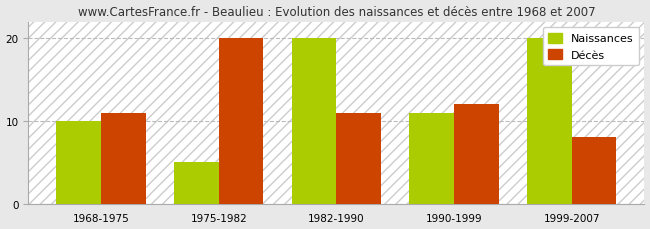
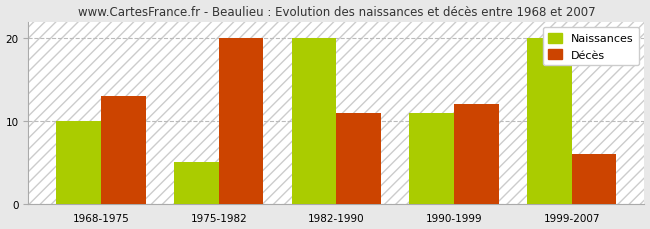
Décès/1968-1975: 11 -> 13
Décès/1999-2007: 8 -> 6
